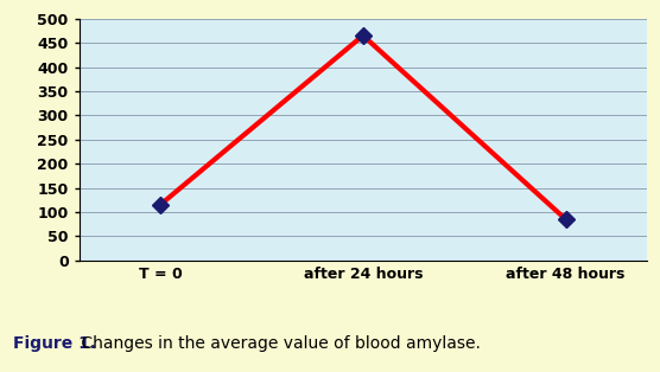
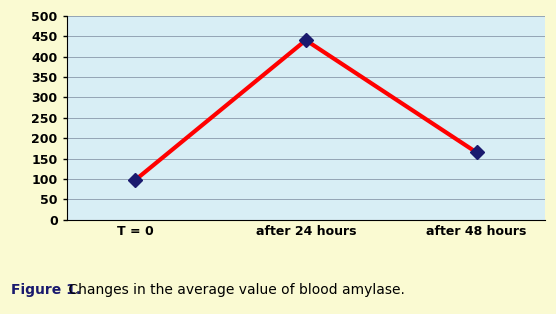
T = 0: 115 -> 97
after 24 hours: 465 -> 440
after 48 hours: 85 -> 165
